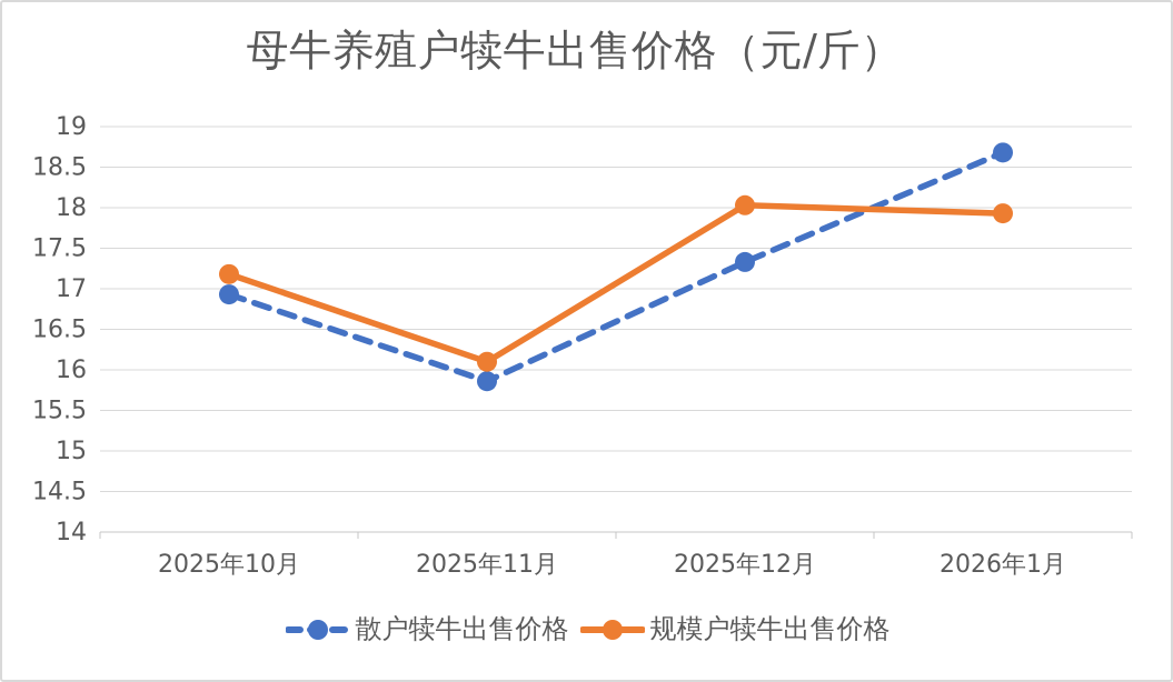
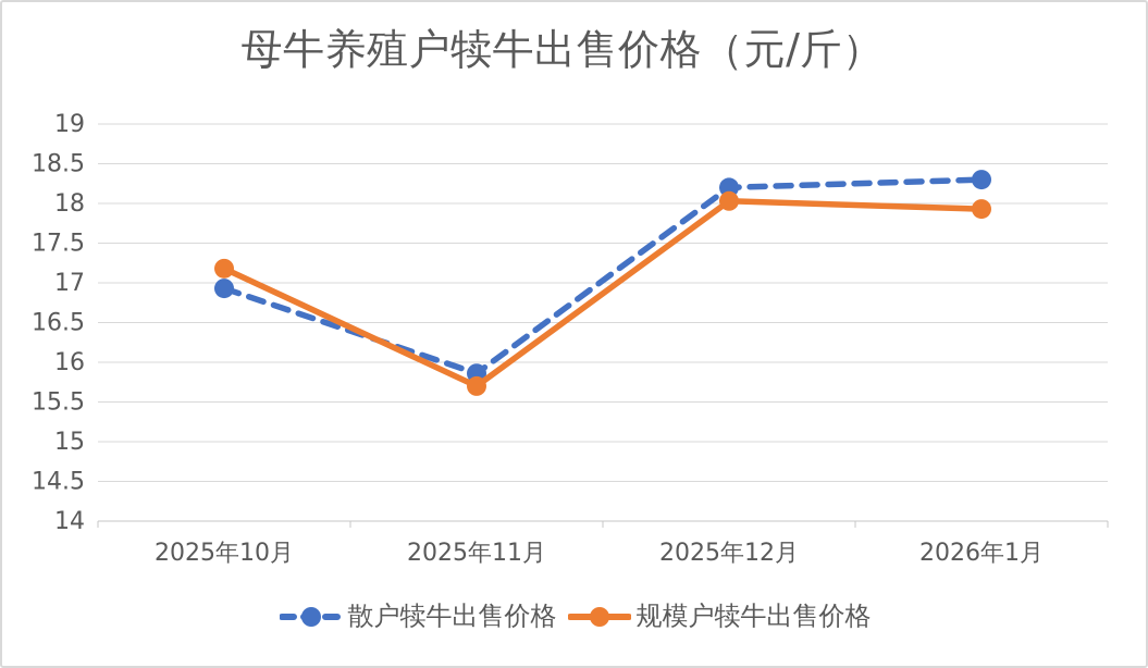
规模户犊牛出售价格/2025年11月: 16.1 -> 15.7
散户犊牛出售价格/2025年12月: 17.3 -> 18.2
散户犊牛出售价格/2026年1月: 18.7 -> 18.3
